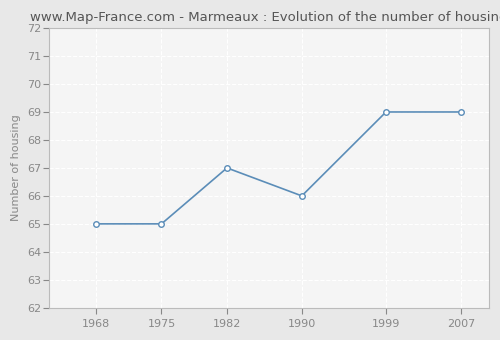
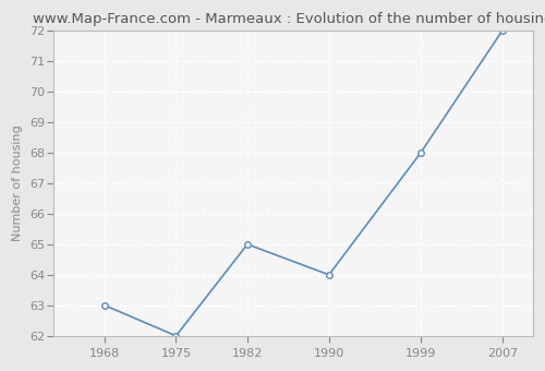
1968: 65 -> 63
1975: 65 -> 62
1982: 67 -> 65
1990: 66 -> 64
1999: 69 -> 68
2007: 69 -> 72
